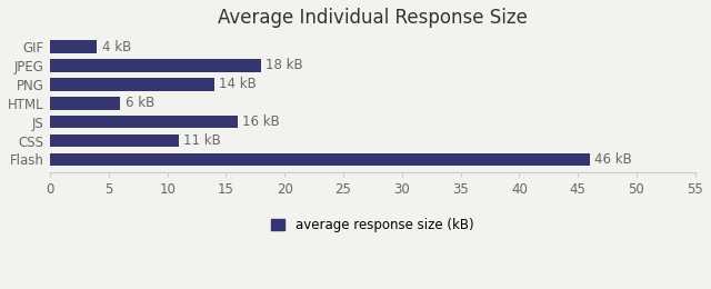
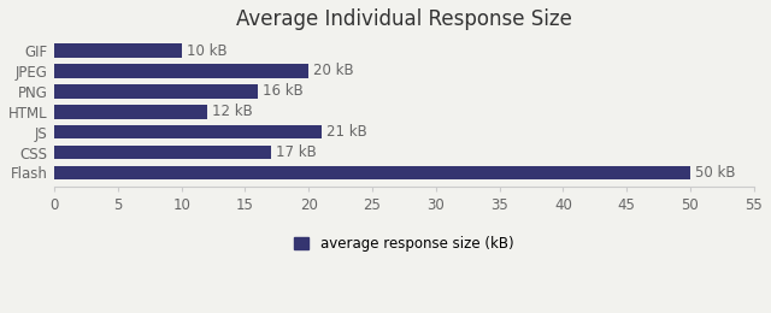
GIF: 4 -> 10
JPEG: 18 -> 20
PNG: 14 -> 16
HTML: 6 -> 12
JS: 16 -> 21
CSS: 11 -> 17
Flash: 46 -> 50
